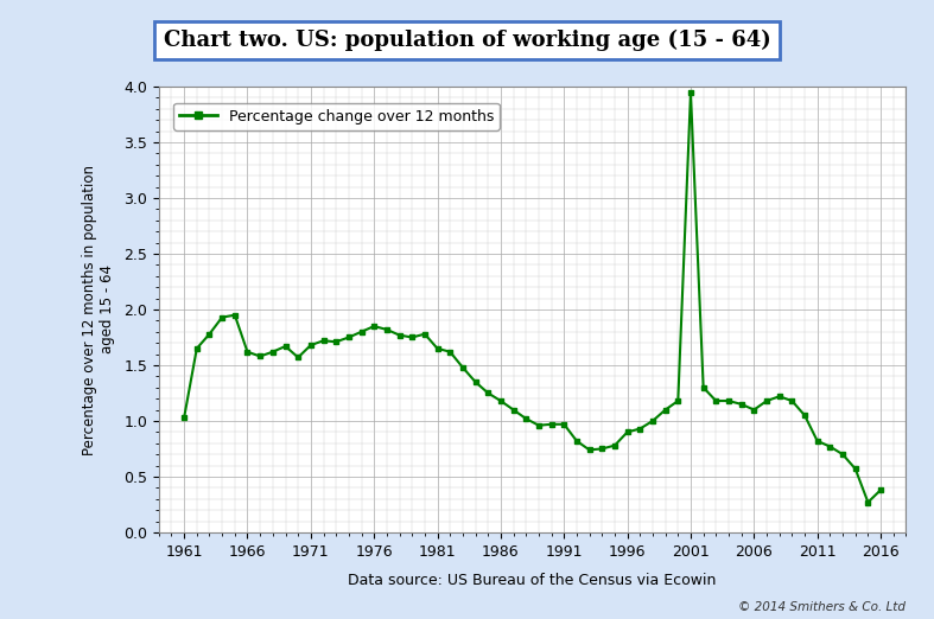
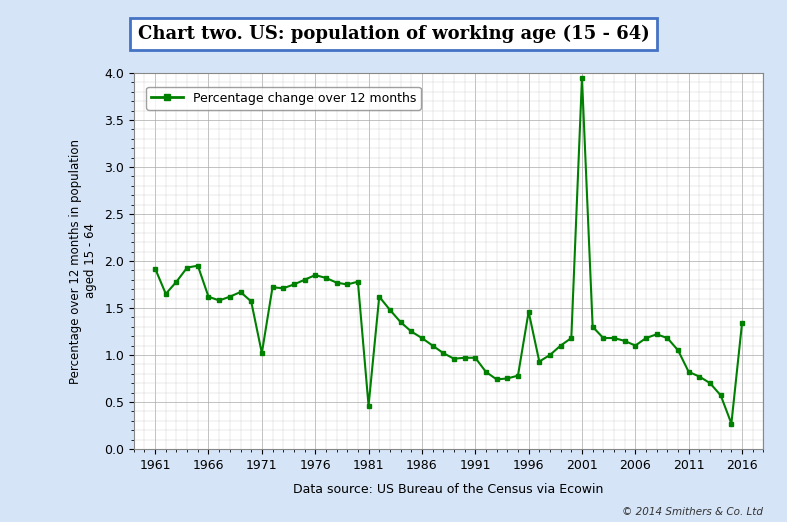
1961: 1.03 -> 1.92
1971: 1.68 -> 1.02
1981: 1.65 -> 0.46
1996: 0.90 -> 1.46
2016: 0.38 -> 1.34
